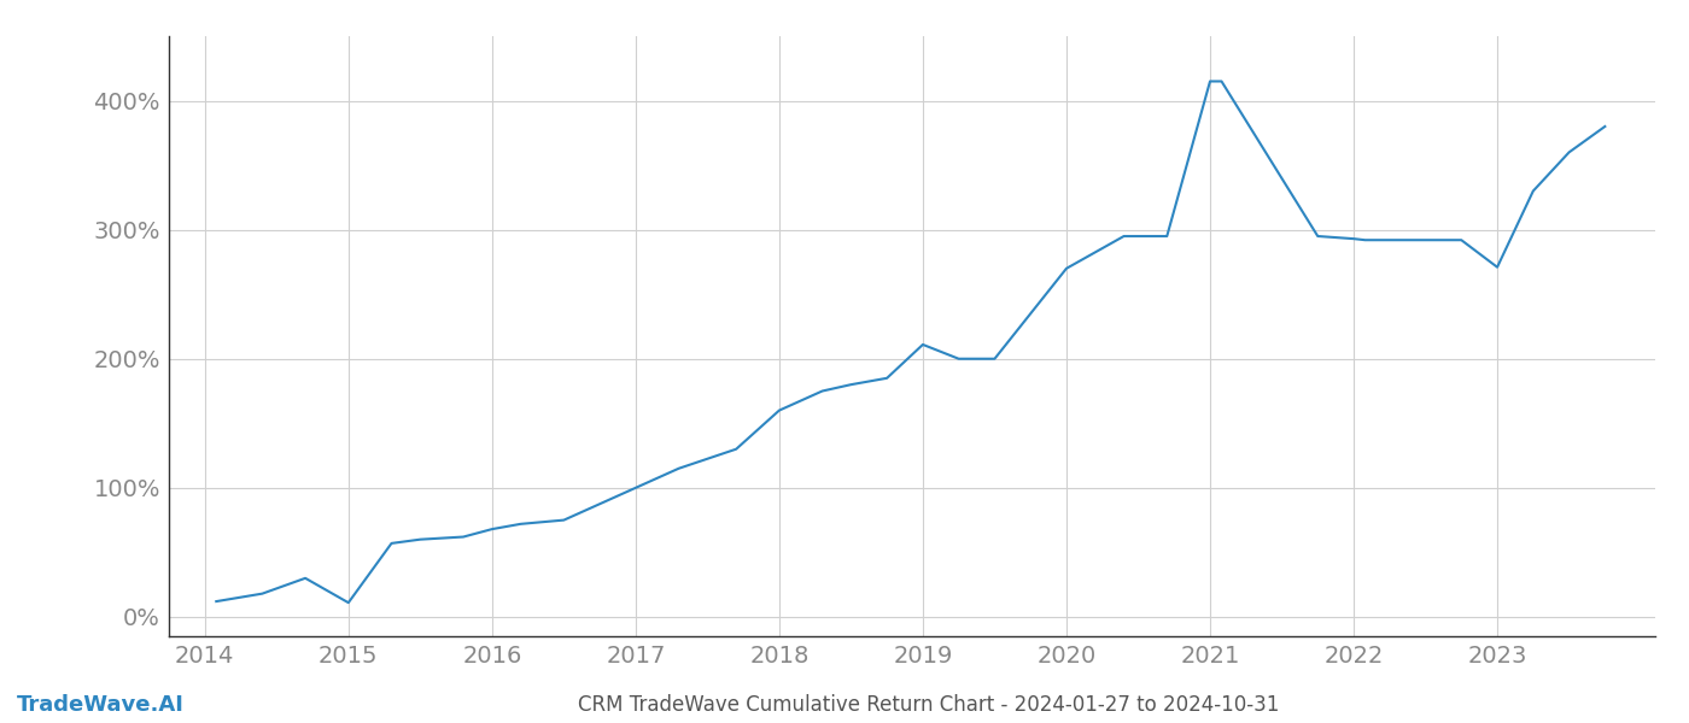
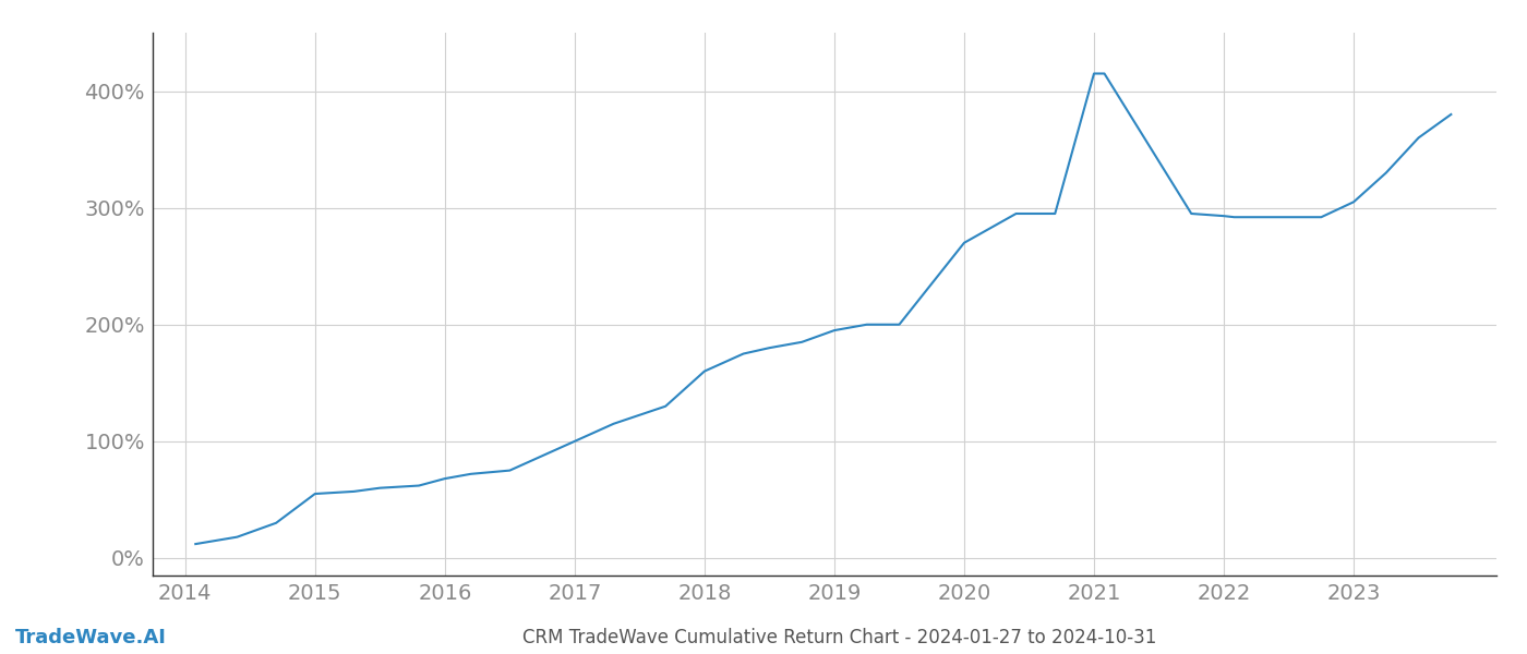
2015: 11% -> 55%
2019: 211% -> 195%
2023: 271% -> 305%
